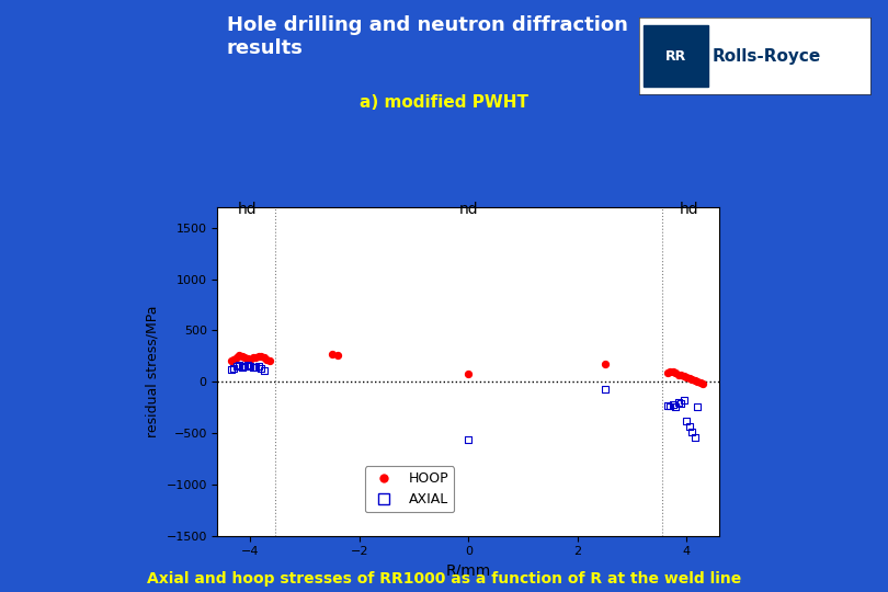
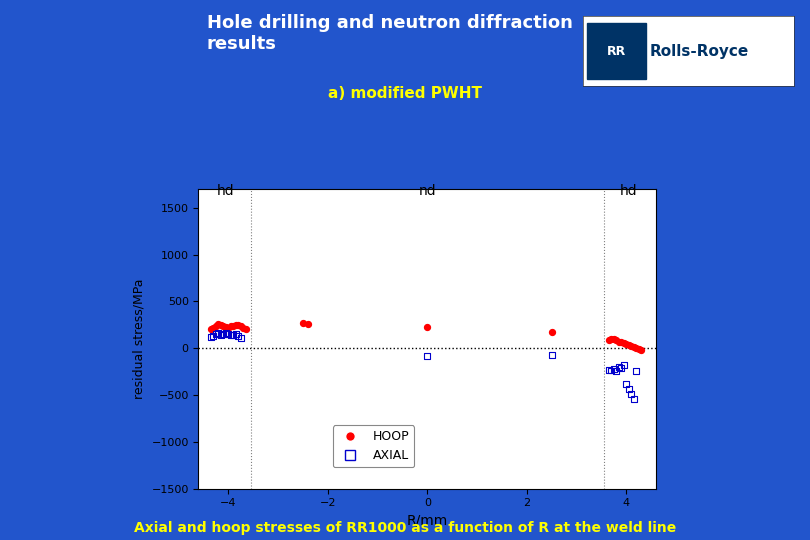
HOOP/0: 80 -> 230
AXIAL/0: -560 -> -80
